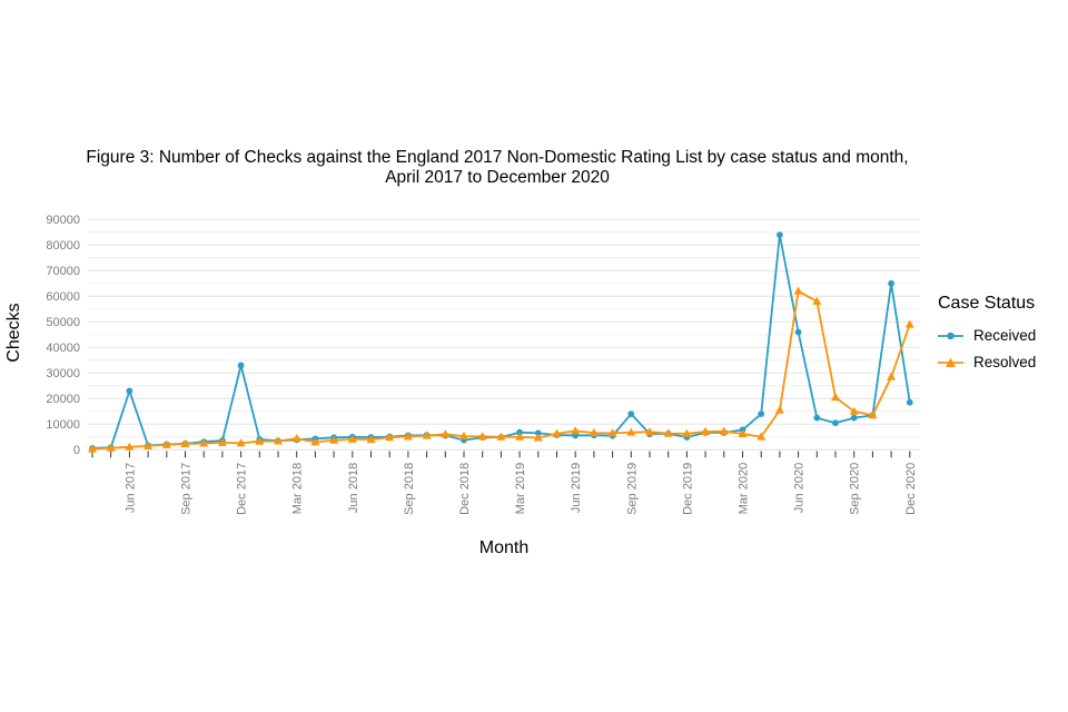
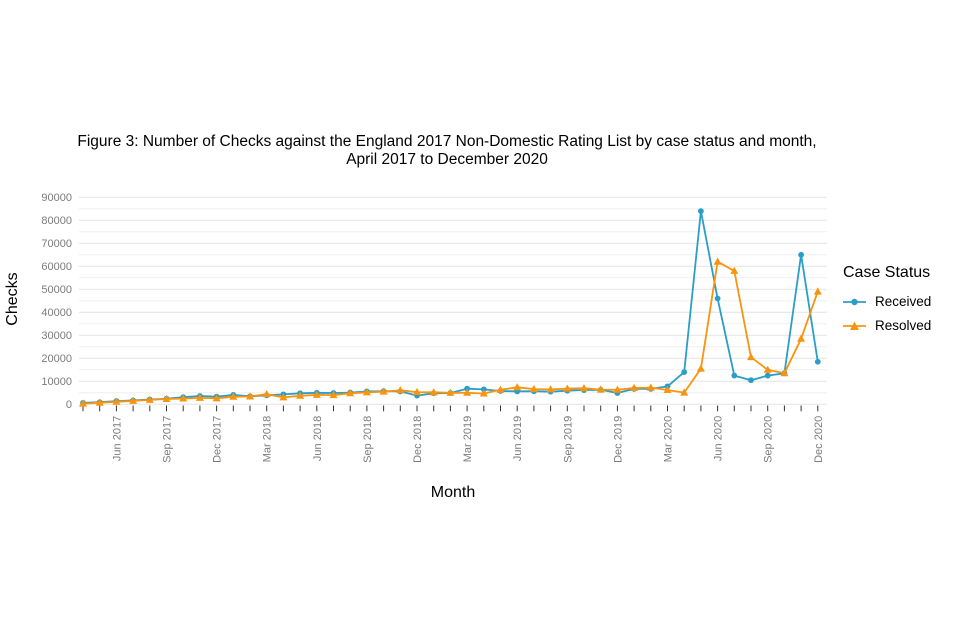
Received/Jun 2017: 23000 -> 1000
Received/Dec 2017: 33000 -> 3000
Received/Sep 2019: 14000 -> 6000
